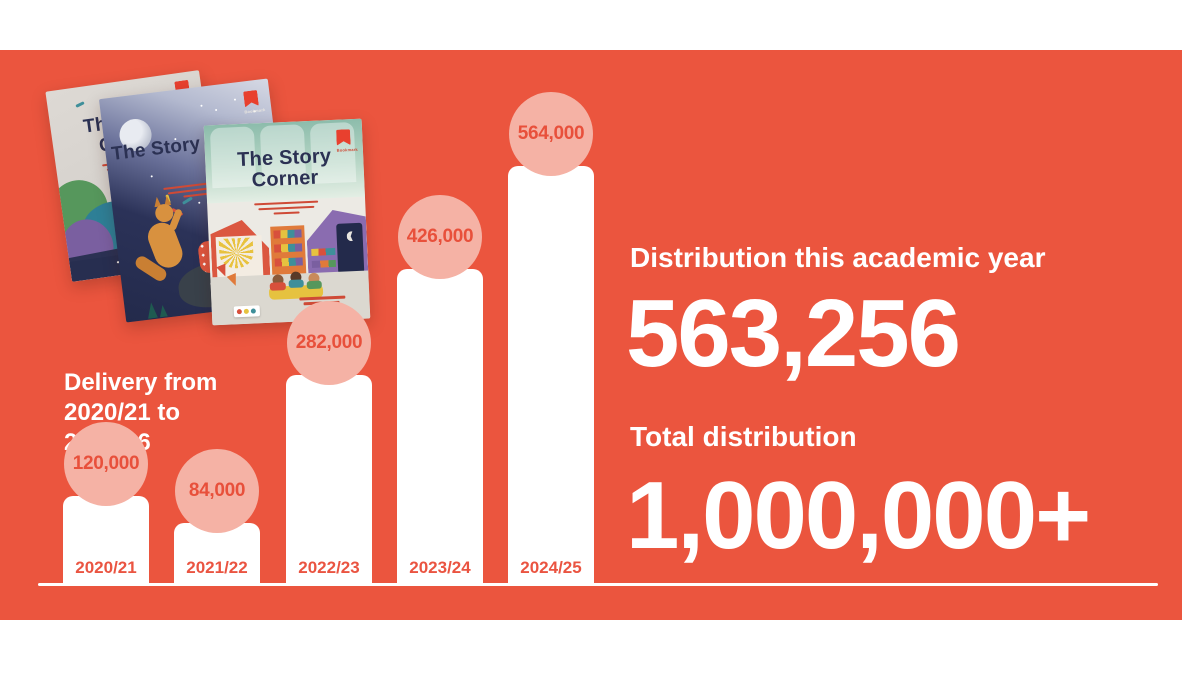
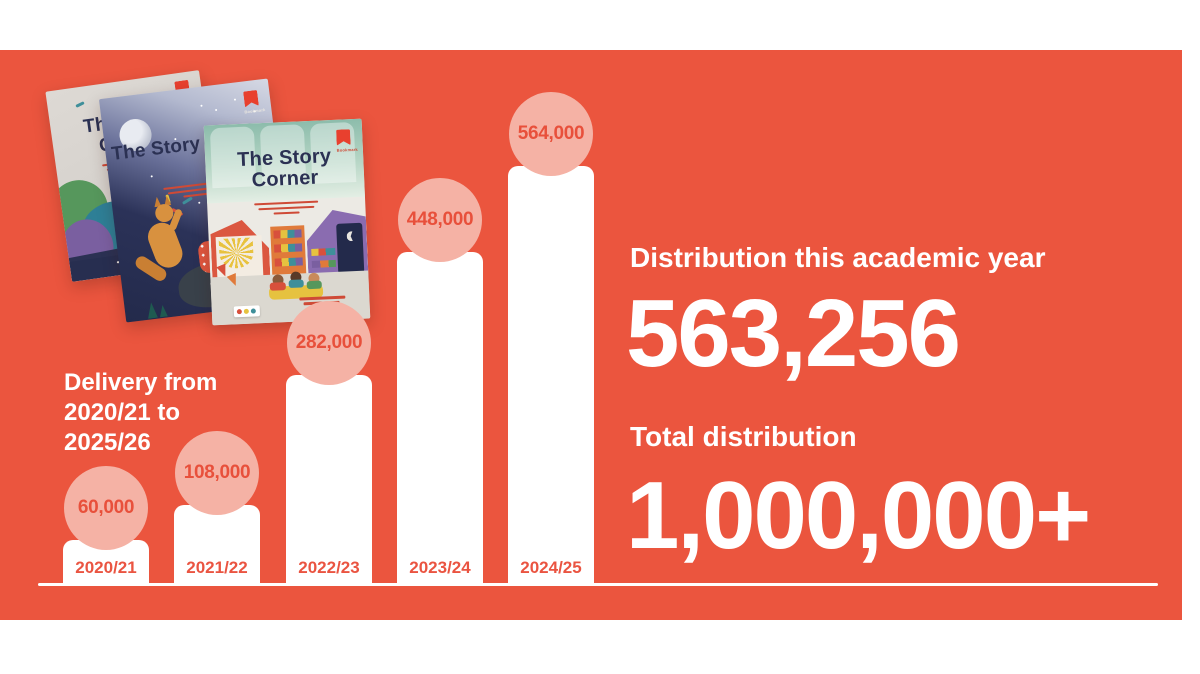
2020/21: 120,000 -> 60,000
2021/22: 84,000 -> 108,000
2023/24: 426,000 -> 448,000
